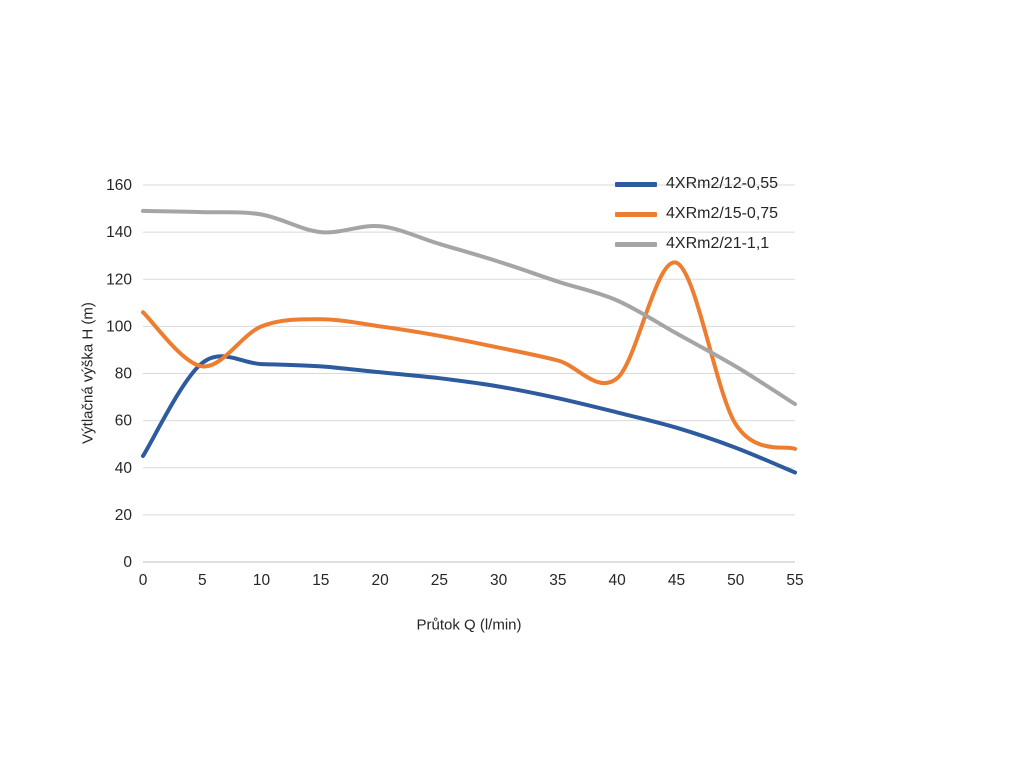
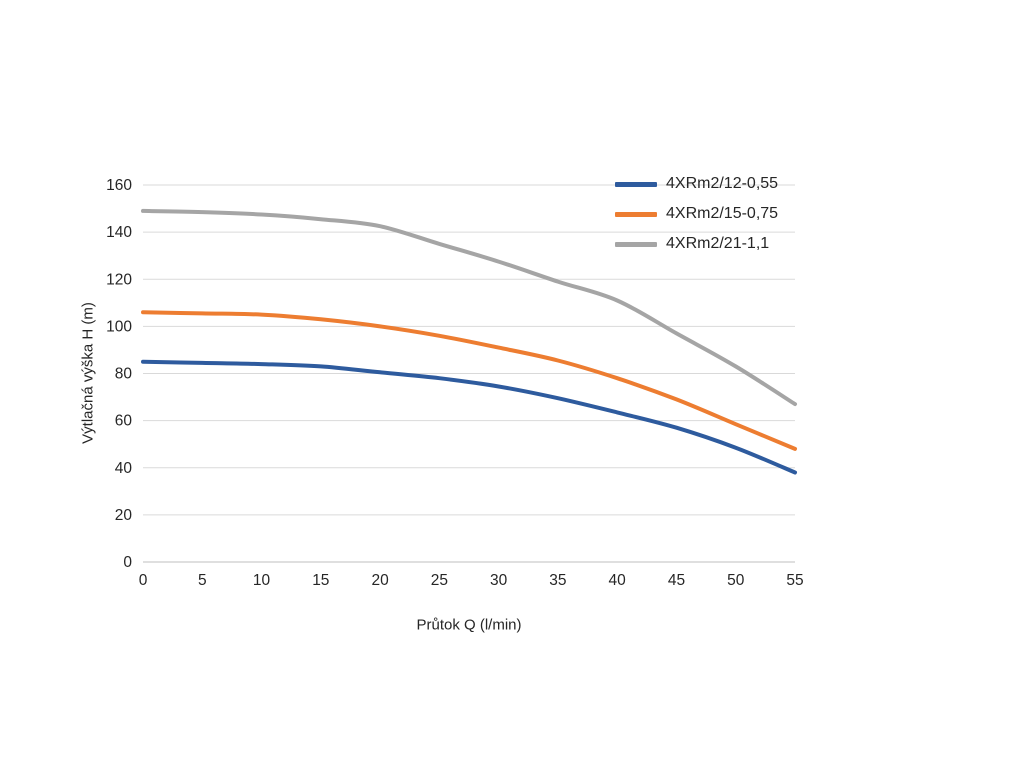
4XRm2/12-0,55/0: 45 -> 85
4XRm2/15-0,75/5: 83 -> 106
4XRm2/15-0,75/10: 100 -> 105
4XRm2/21-1,1/15: 140 -> 146
4XRm2/15-0,75/45: 127 -> 69
